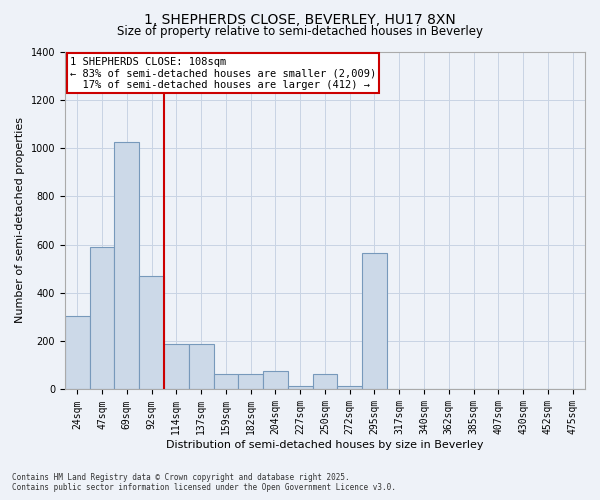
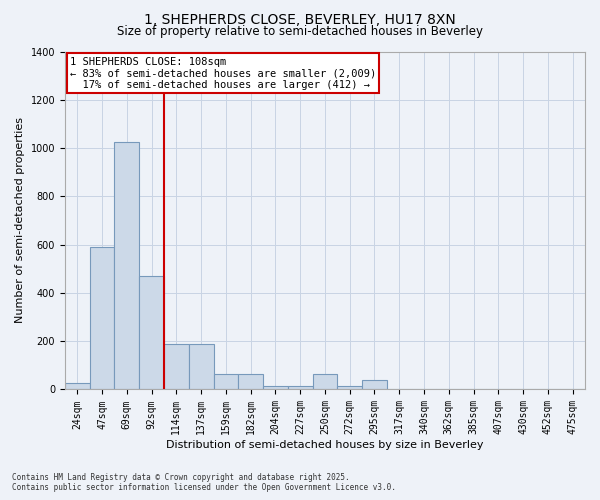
24sqm: 305 -> 28
204sqm: 75 -> 15
295sqm: 565 -> 40
